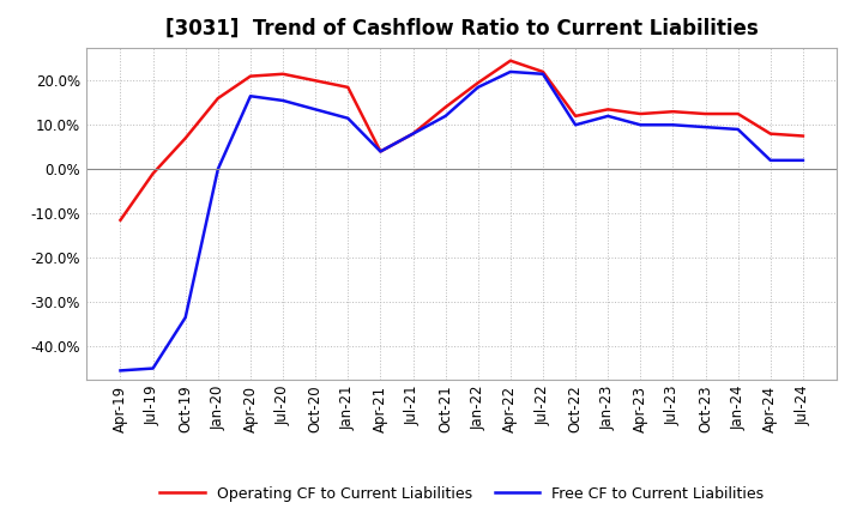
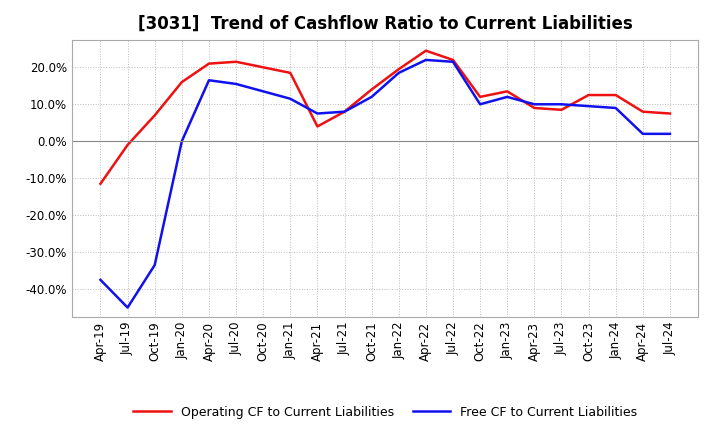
Free CF to Current Liabilities/Apr-19: -45.5% -> -37.5%
Free CF to Current Liabilities/Apr-21: 4.0% -> 7.5%
Operating CF to Current Liabilities/Apr-23: 12.5% -> 9.0%
Operating CF to Current Liabilities/Jul-23: 13.0% -> 8.5%
